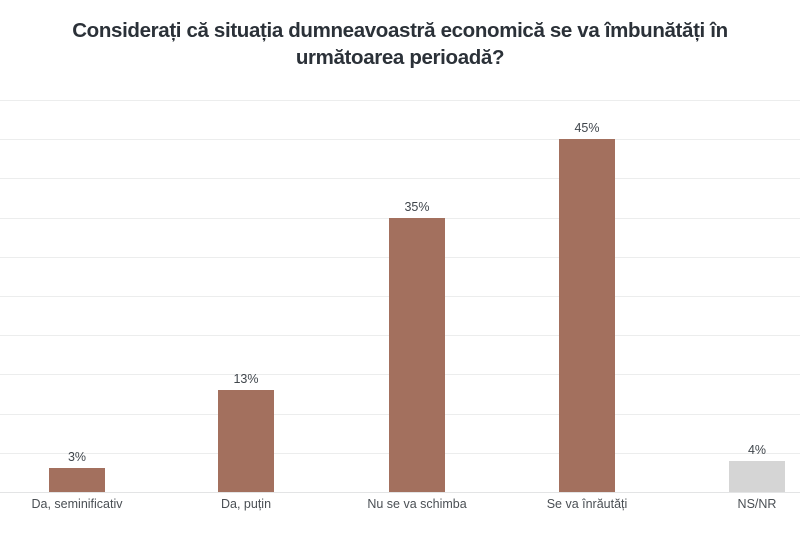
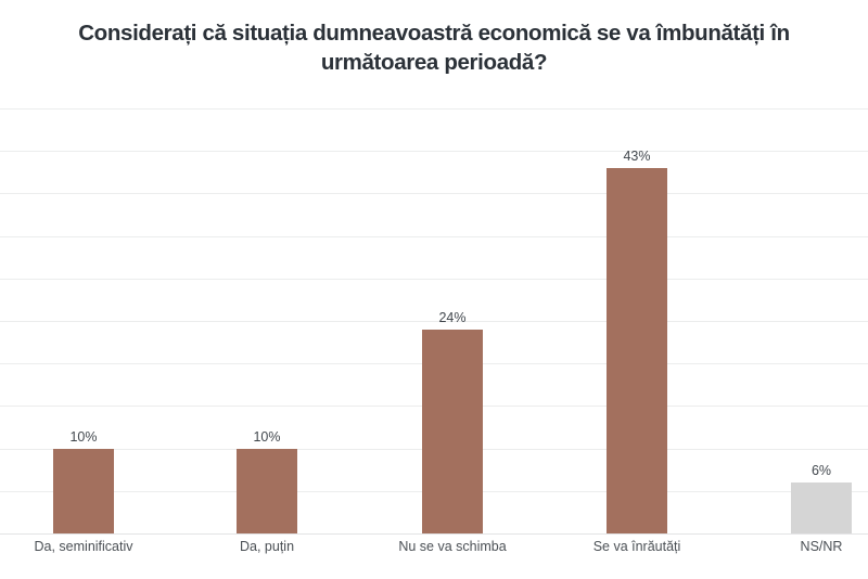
Da, seminificativ: 3% -> 10%
Da, puțin: 13% -> 10%
Nu se va schimba: 35% -> 24%
Se va înrăutăți: 45% -> 43%
NS/NR: 4% -> 6%
